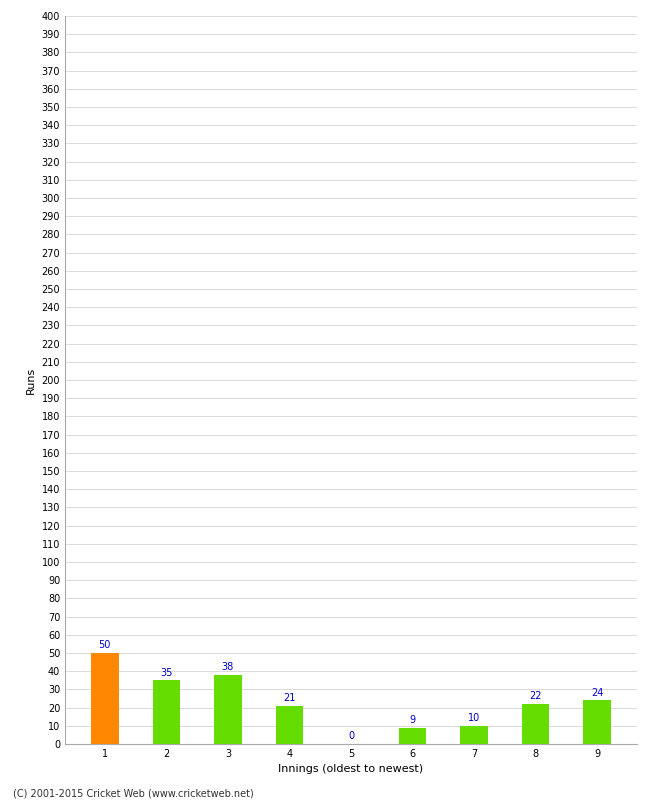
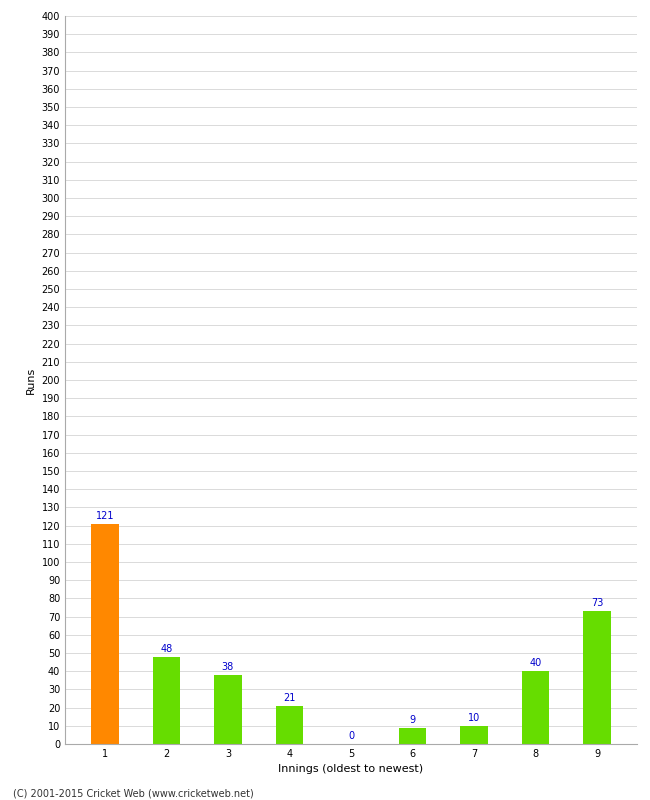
1: 50 -> 121
2: 35 -> 48
8: 22 -> 40
9: 24 -> 73
